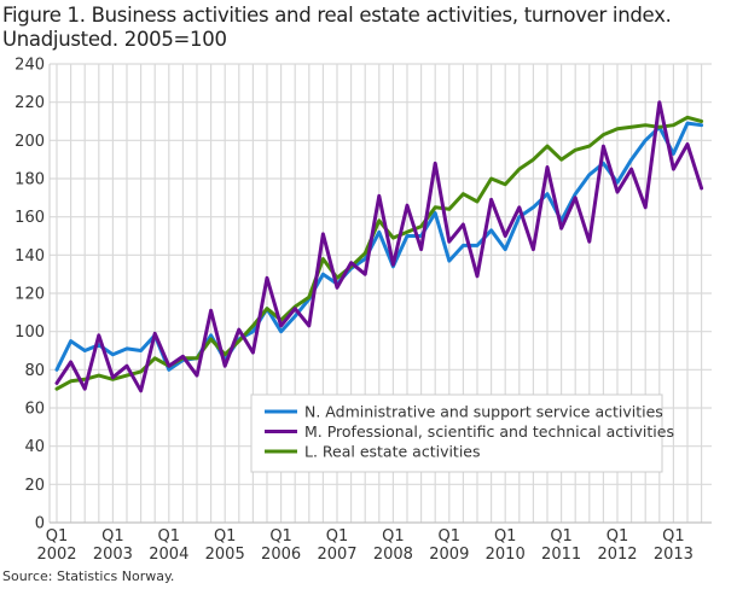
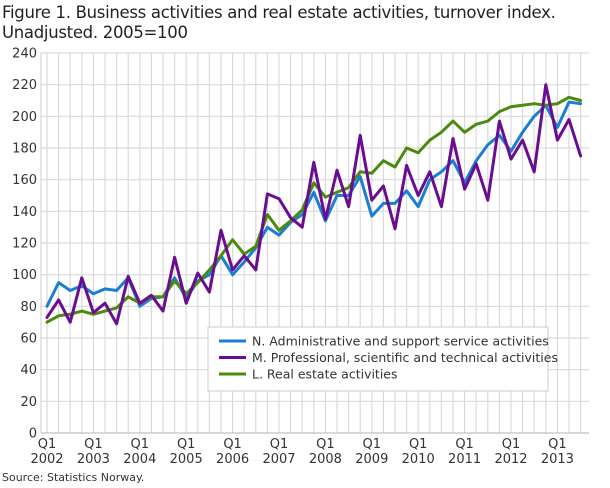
L. Real estate activities/2006Q1: 106 -> 122
M. Professional, scientific and technical activities/2007Q1: 123 -> 148
